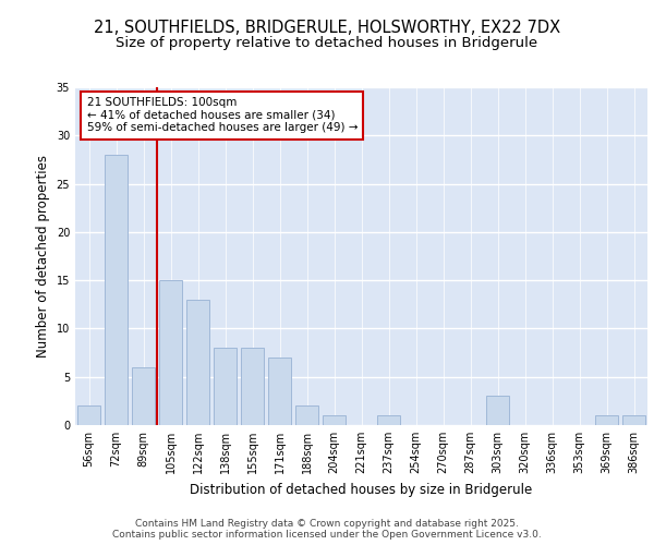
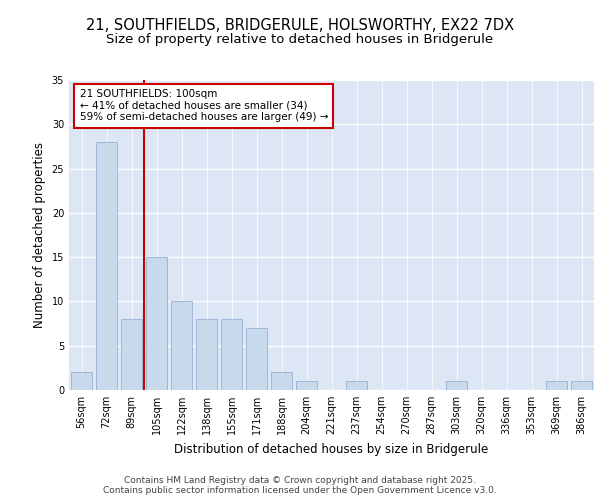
89sqm: 6 -> 8
122sqm: 13 -> 10
303sqm: 3 -> 1
